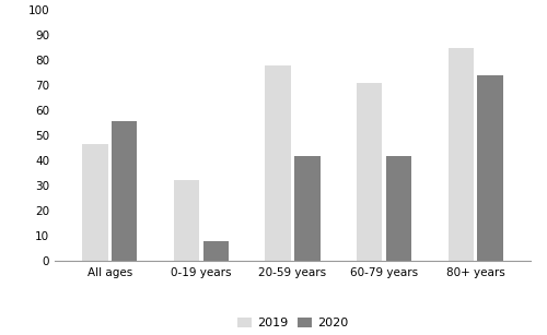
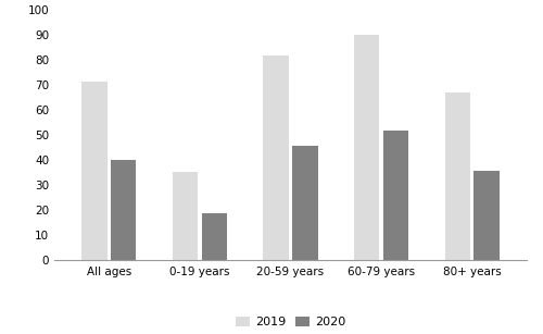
2019/All ages: 46.5 -> 71.5
2020/All ages: 56 -> 40
2019/0-19 years: 32.5 -> 35.5
2020/0-19 years: 8 -> 19
2019/20-59 years: 78.0 -> 82.0
2020/20-59 years: 42 -> 46
2019/60-79 years: 71.0 -> 90.0
2020/60-79 years: 42 -> 52
2019/80+ years: 85.0 -> 67.0
2020/80+ years: 74 -> 36
